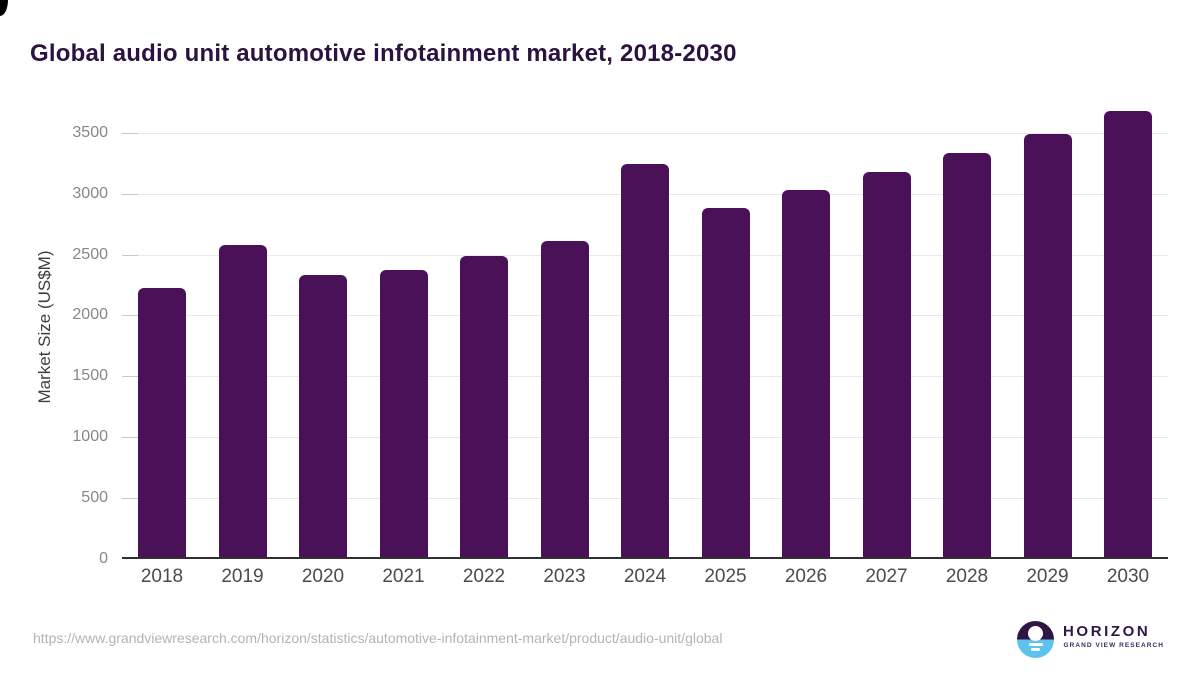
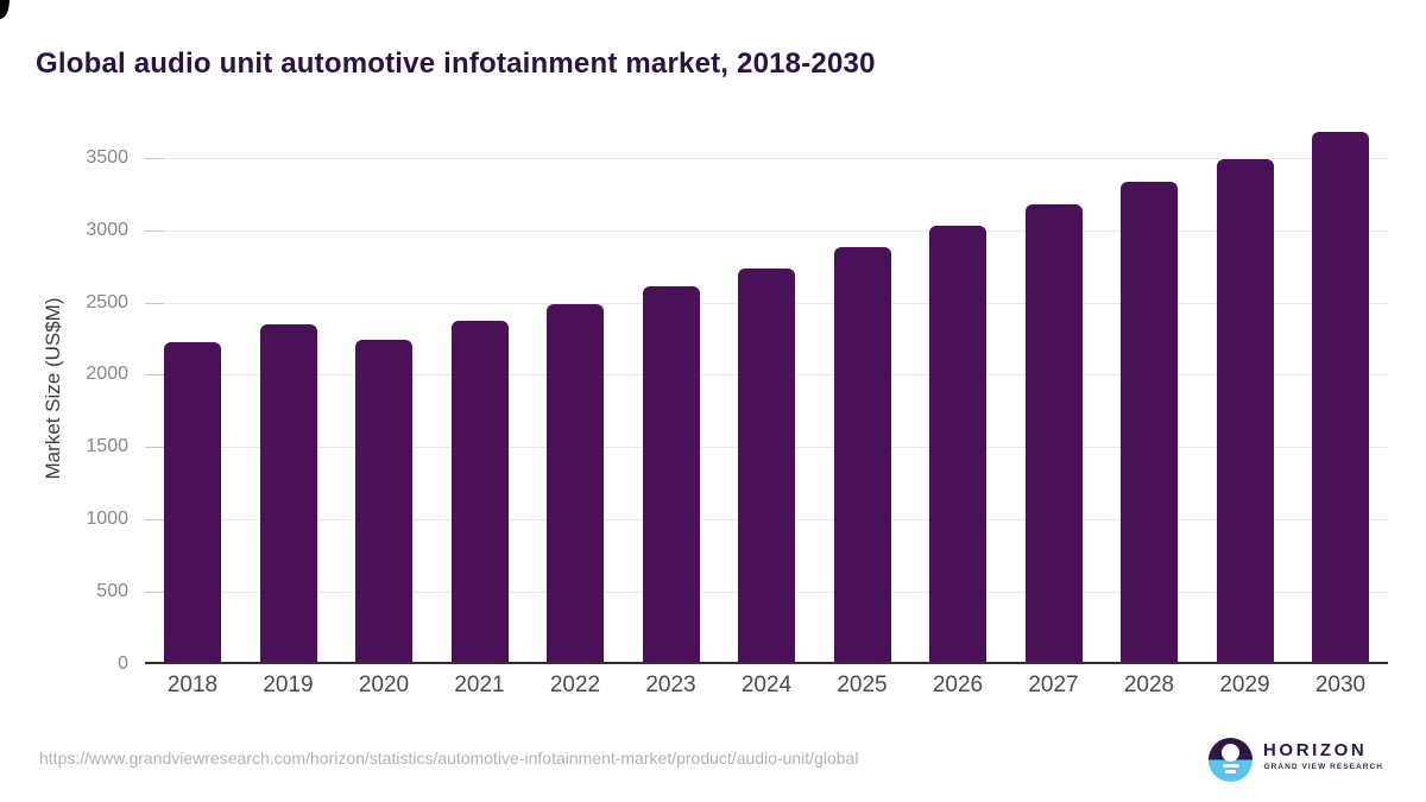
2019: 2580 -> 2350
2020: 2330 -> 2240
2024: 3240 -> 2730
